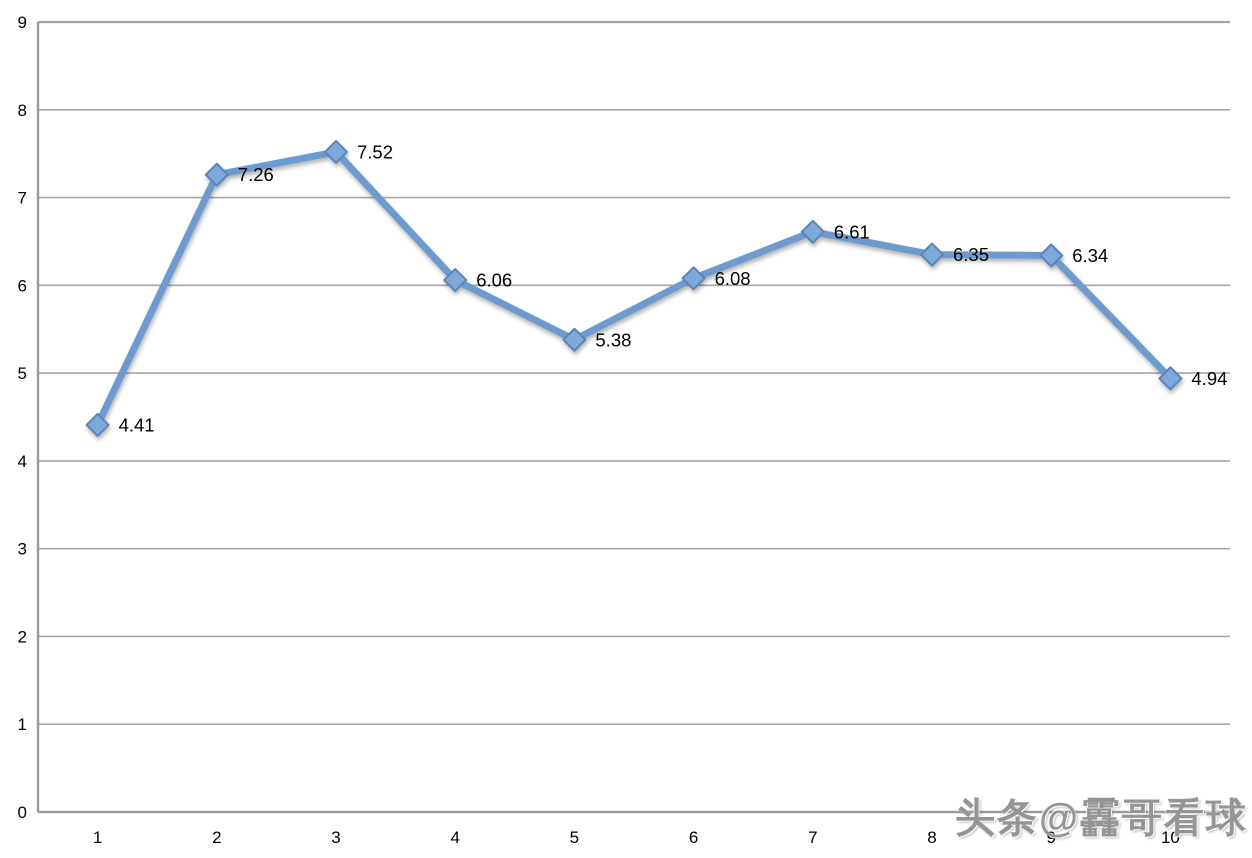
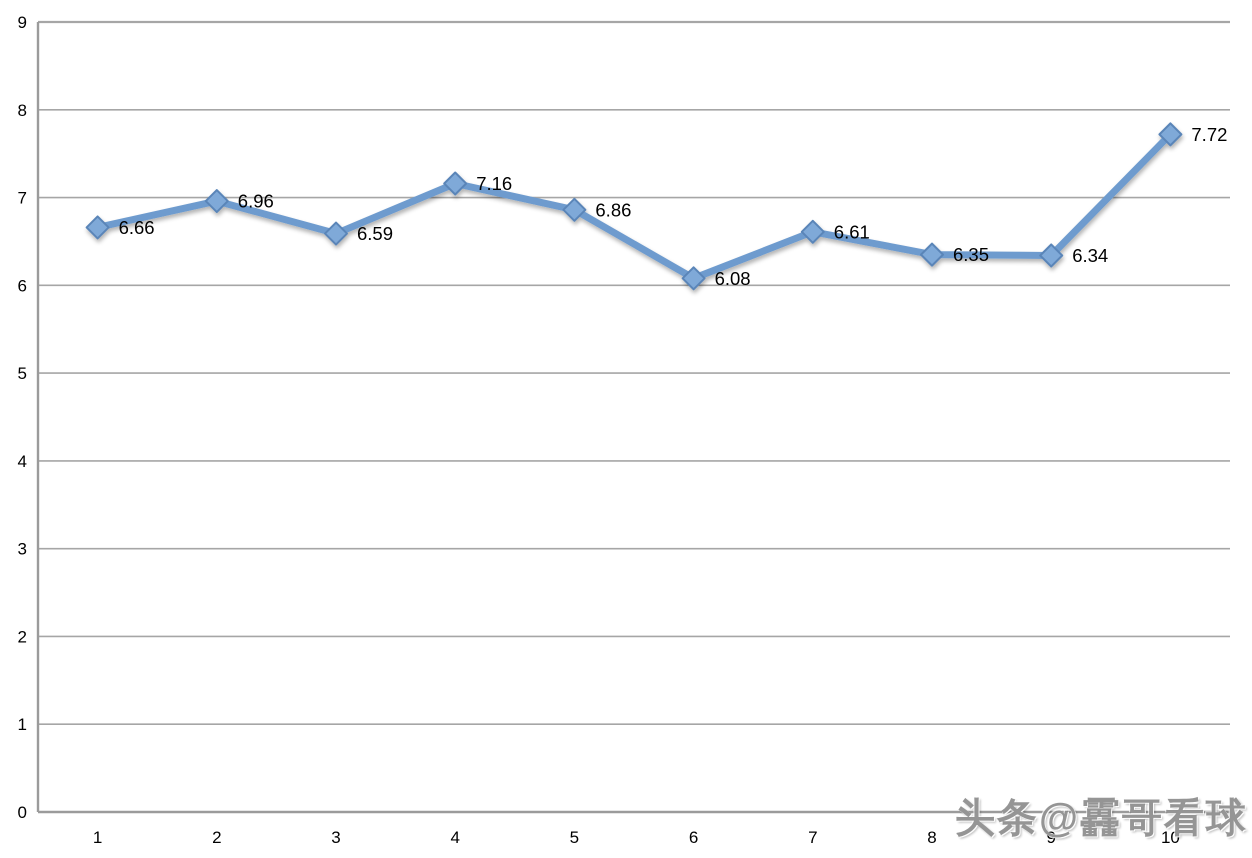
1: 4.41 -> 6.66
2: 7.26 -> 6.96
3: 7.52 -> 6.59
4: 6.06 -> 7.16
5: 5.38 -> 6.86
10: 4.94 -> 7.72
